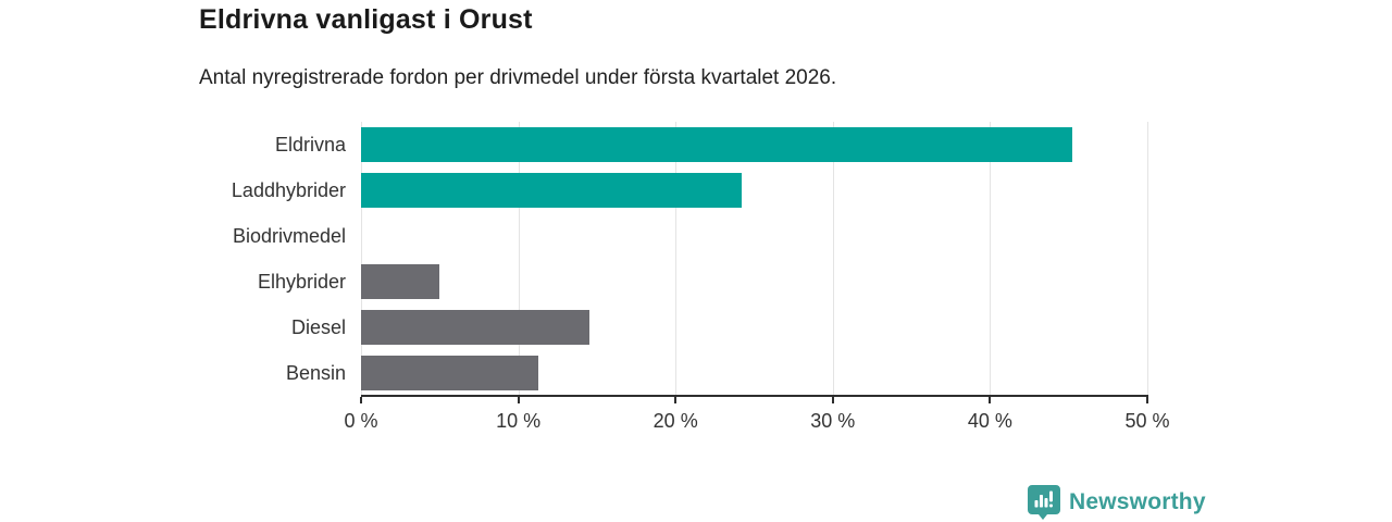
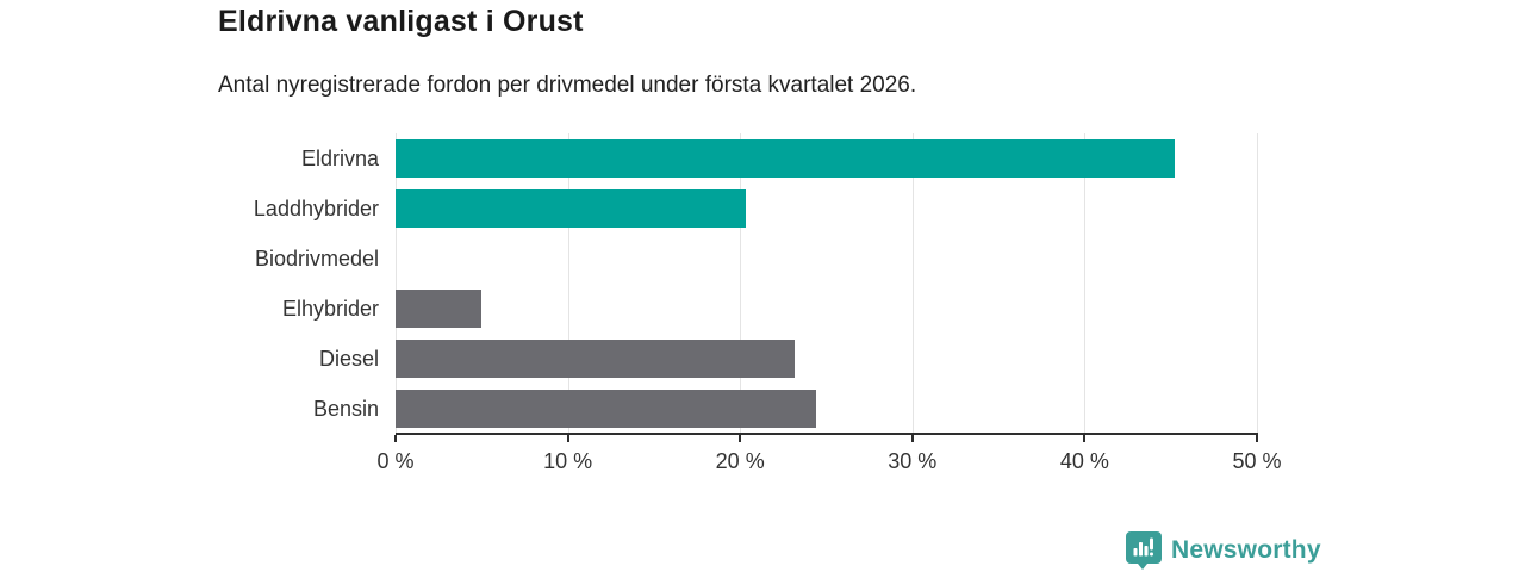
Laddhybrider: 24.2% -> 20.3%
Diesel: 14.5% -> 23.2%
Bensin: 11.3% -> 24.4%
